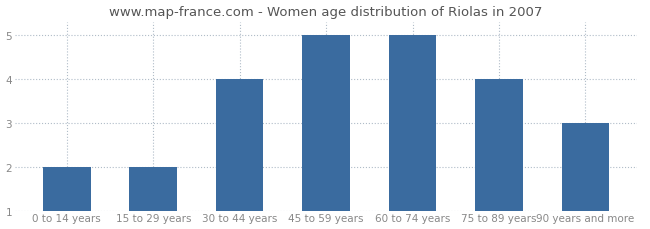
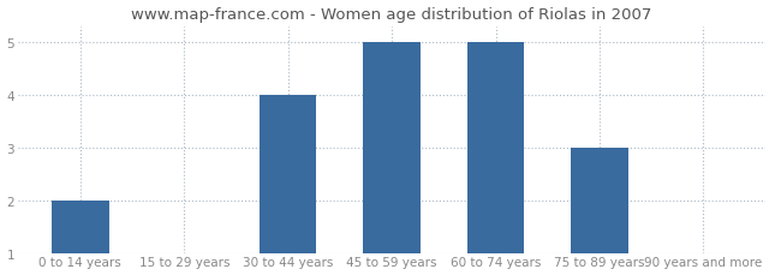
15 to 29 years: 2 -> 1
75 to 89 years: 4 -> 3
90 years and more: 3 -> 1
